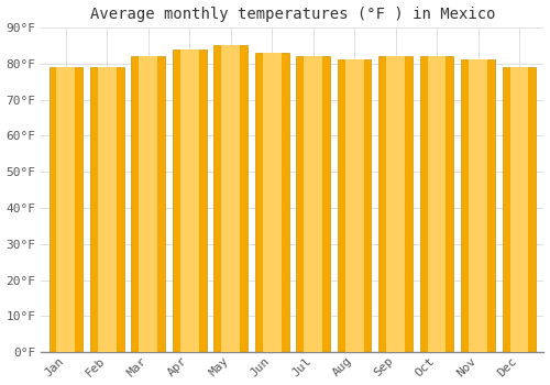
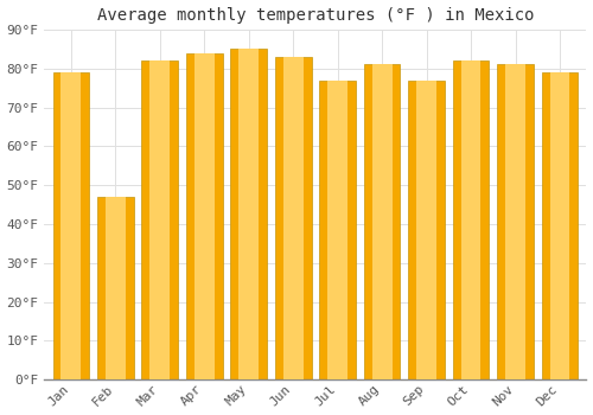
Feb: 79°F -> 47°F
Jul: 82°F -> 77°F
Sep: 82°F -> 77°F
